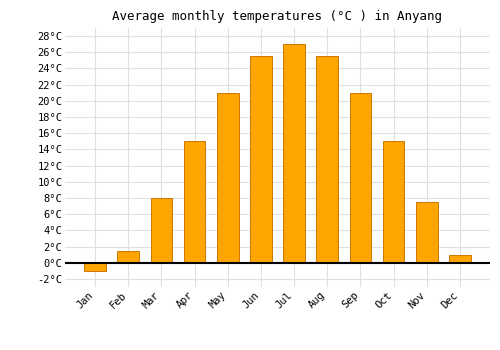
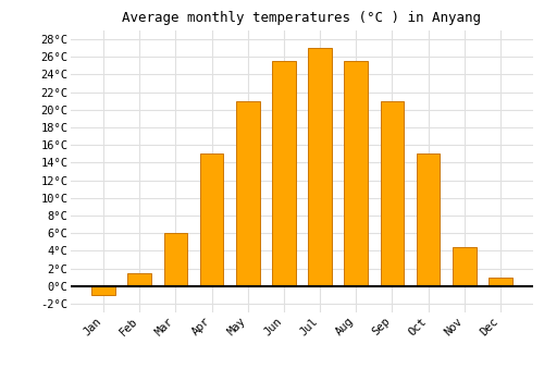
Mar: 8.0°C -> 6.0°C
Nov: 7.5°C -> 4.4°C
